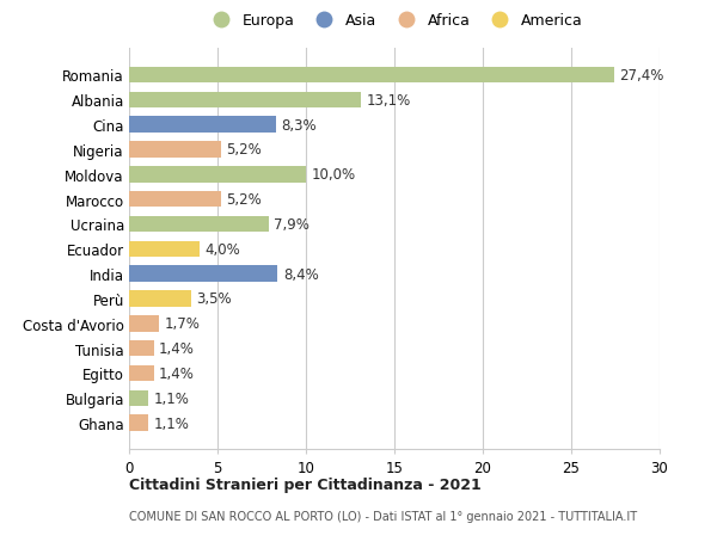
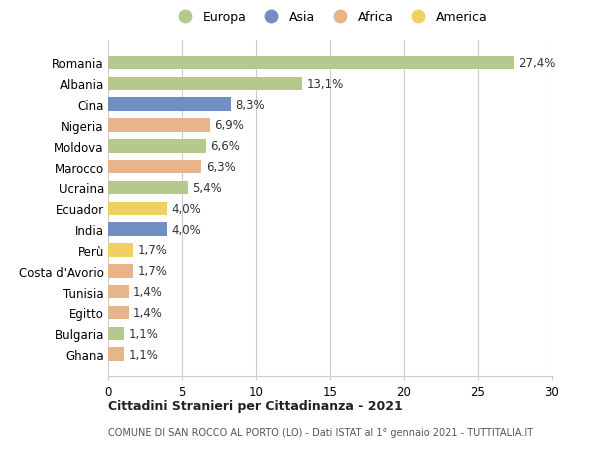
Nigeria: 5,2% -> 6,9%
Moldova: 10,0% -> 6,6%
Marocco: 5,2% -> 6,3%
Ucraina: 7,9% -> 5,4%
India: 8,4% -> 4,0%
Perù: 3,5% -> 1,7%
